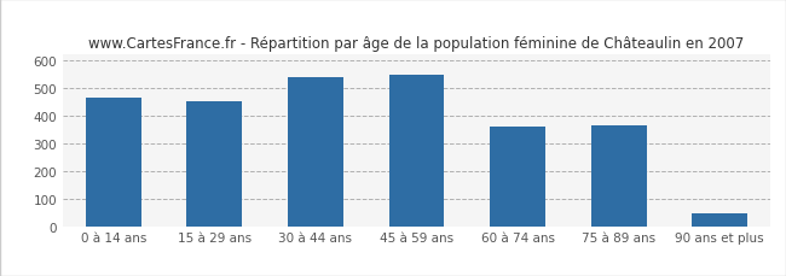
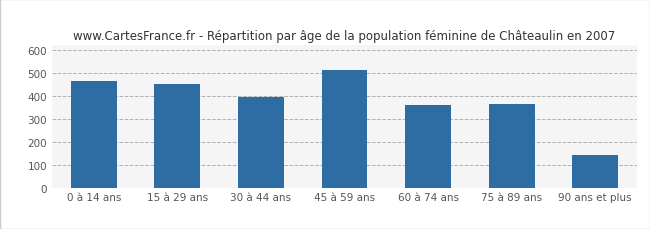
30 à 44 ans: 537 -> 395
45 à 59 ans: 548 -> 510
90 ans et plus: 47 -> 140
